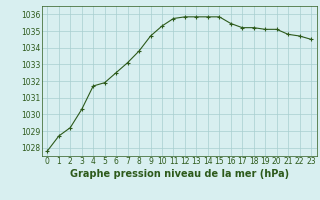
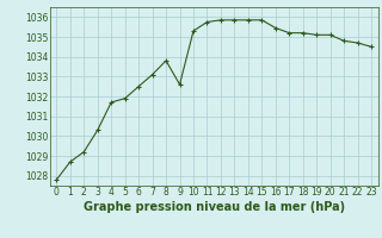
9: 1034.7 -> 1032.6
